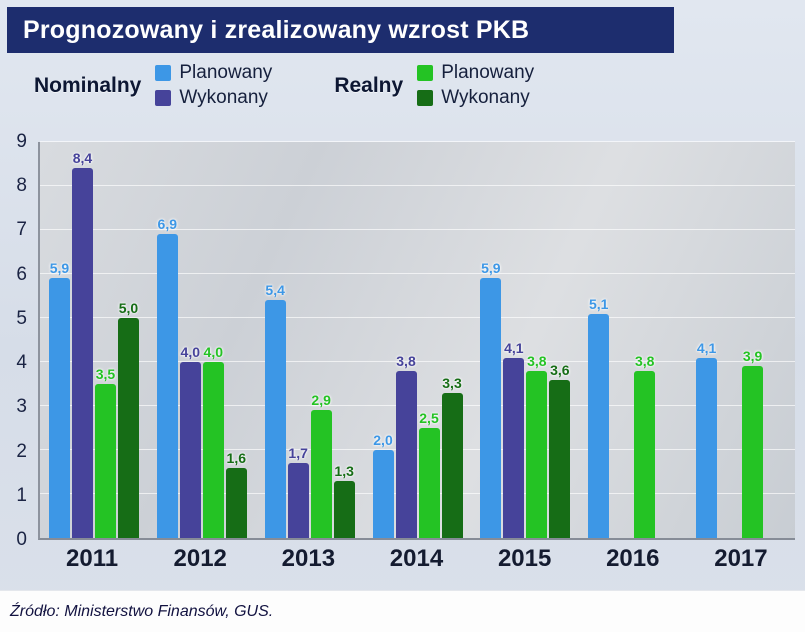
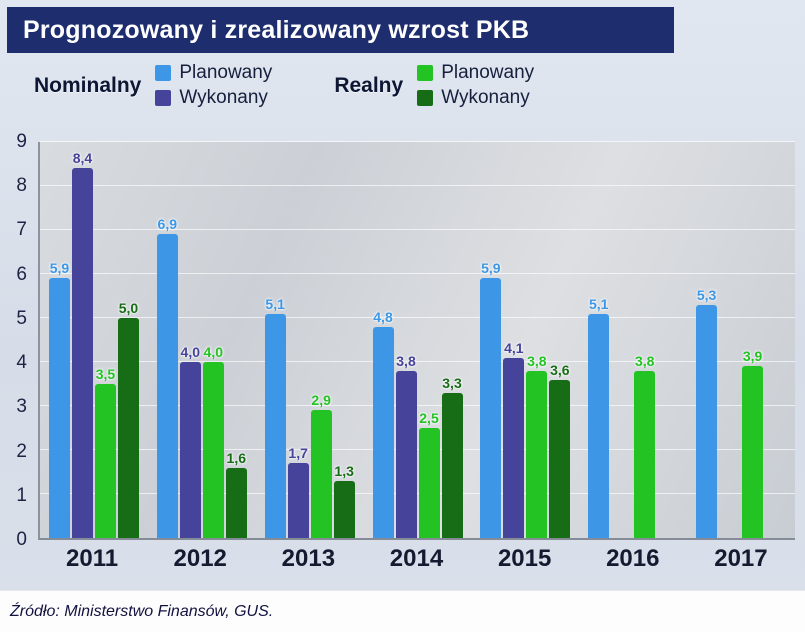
Nominalny Planowany/2013: 5,4 -> 5,1
Nominalny Planowany/2014: 2,0 -> 4,8
Nominalny Planowany/2017: 4,1 -> 5,3
